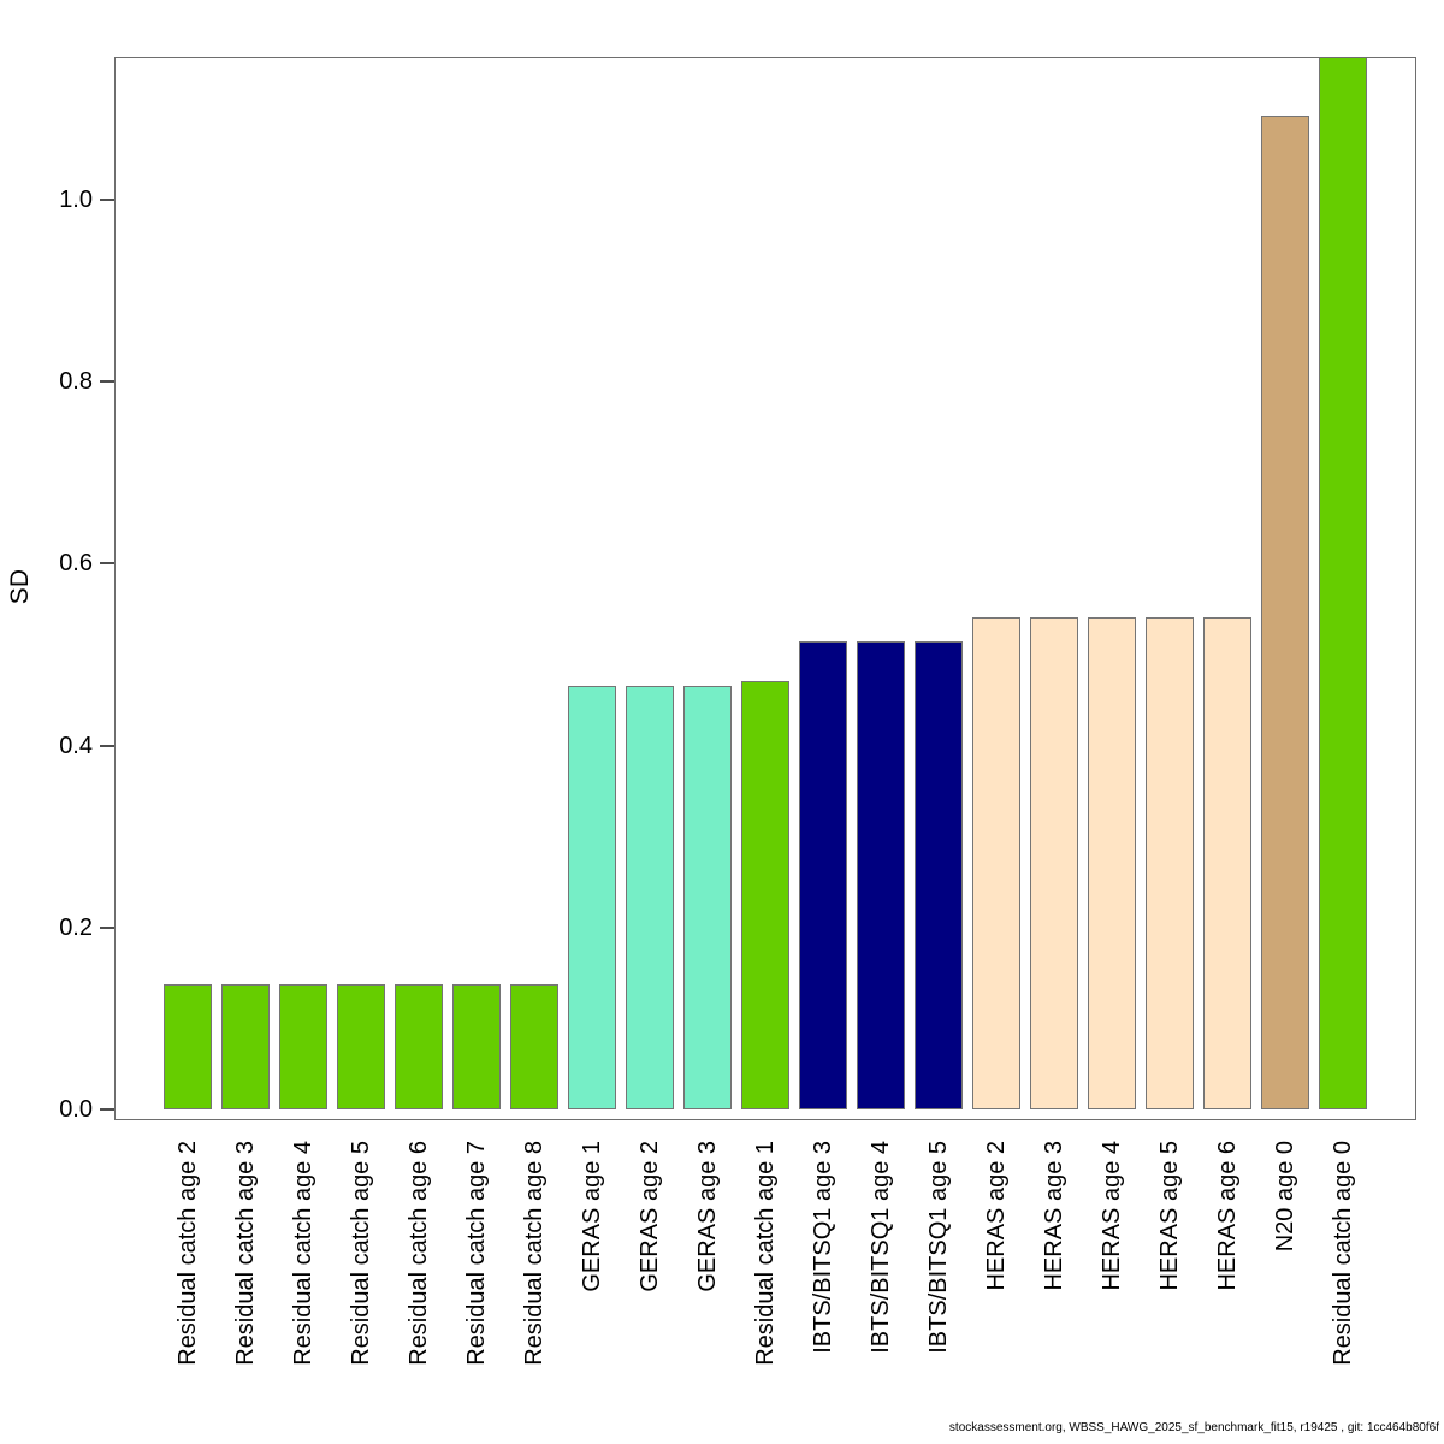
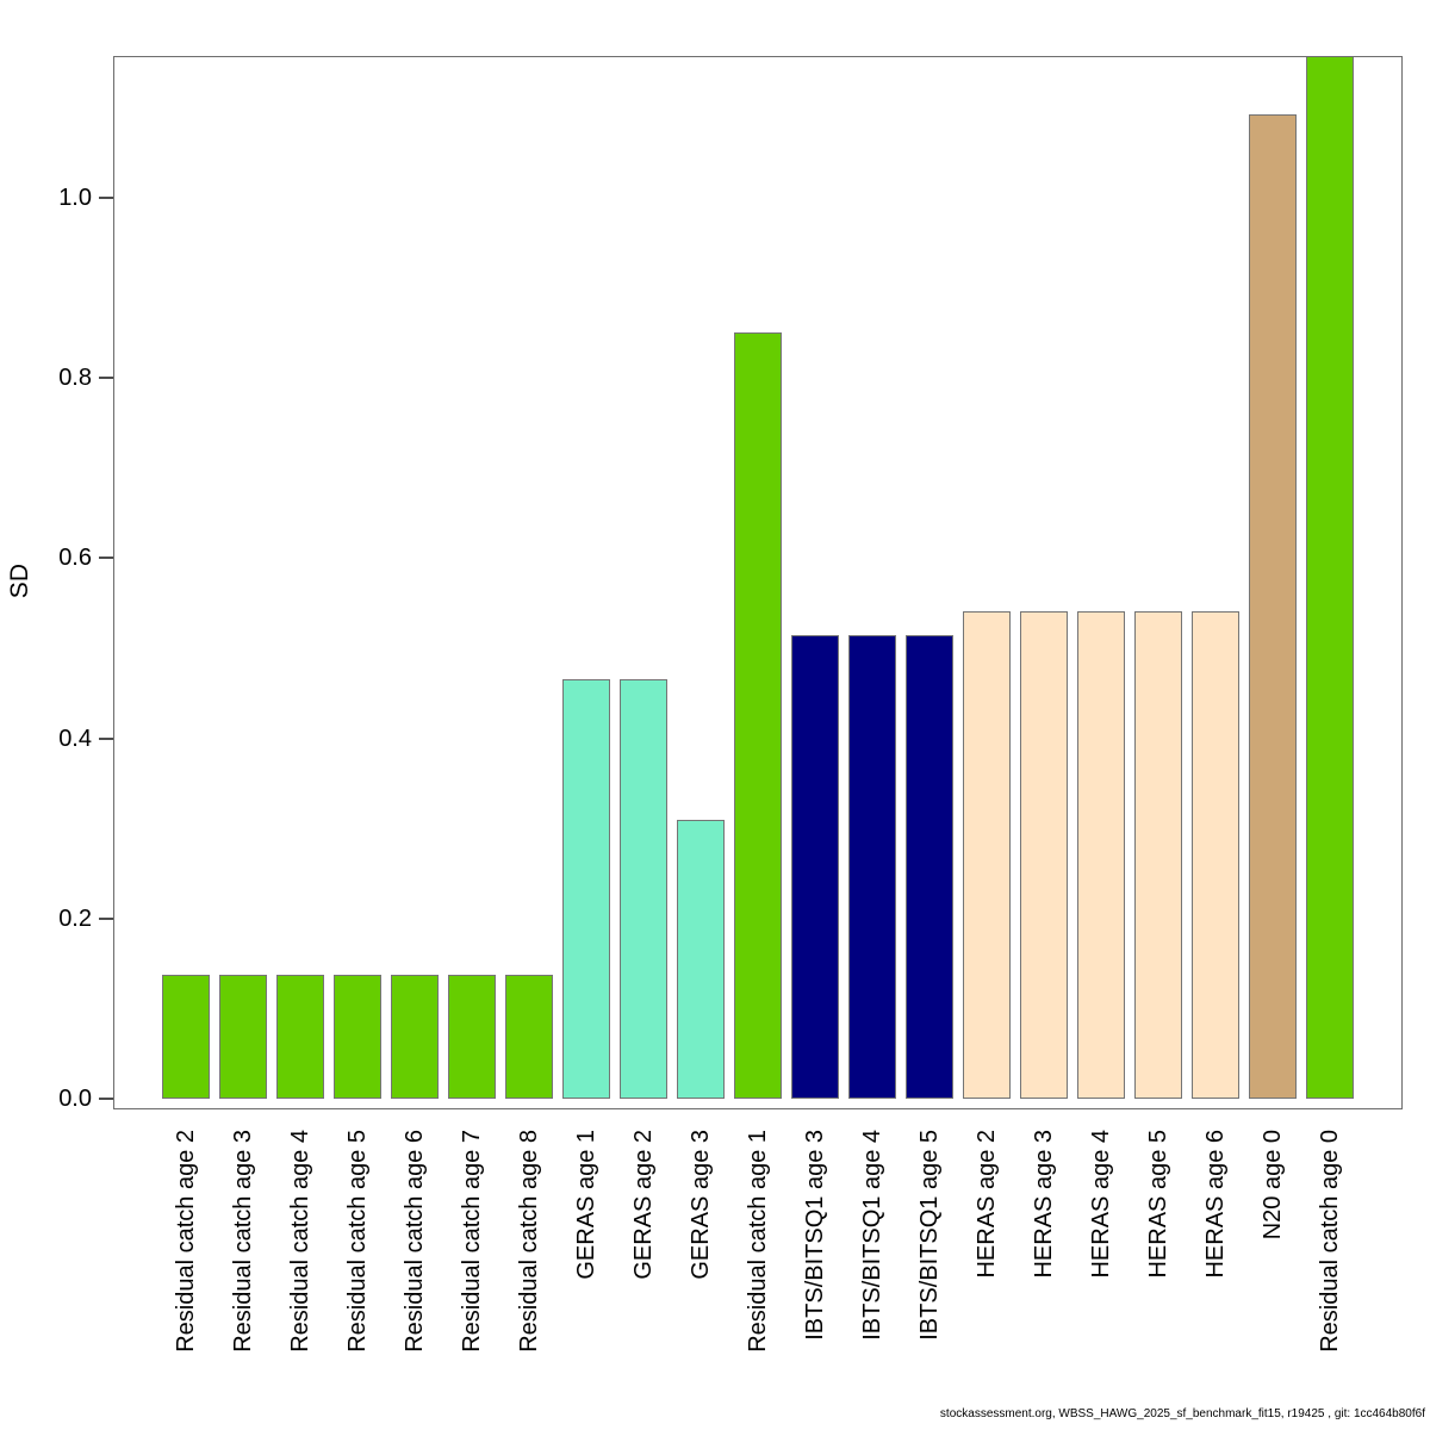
GERAS age 3: 0.47 -> 0.31
Residual catch age 1: 0.47 -> 0.85
